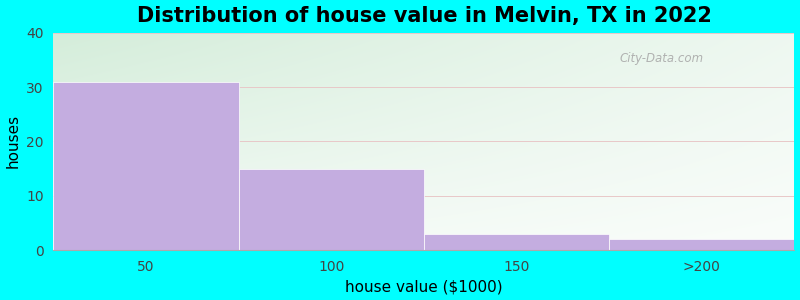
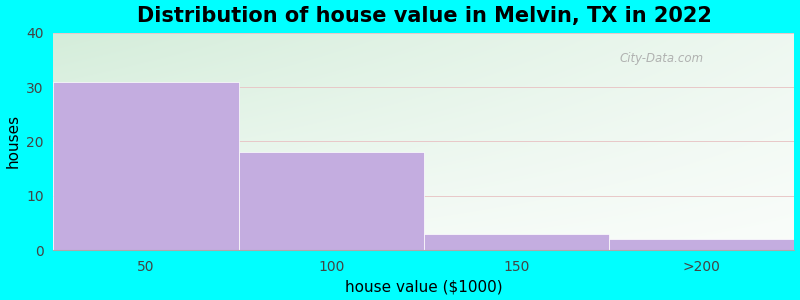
100: 15 -> 18
